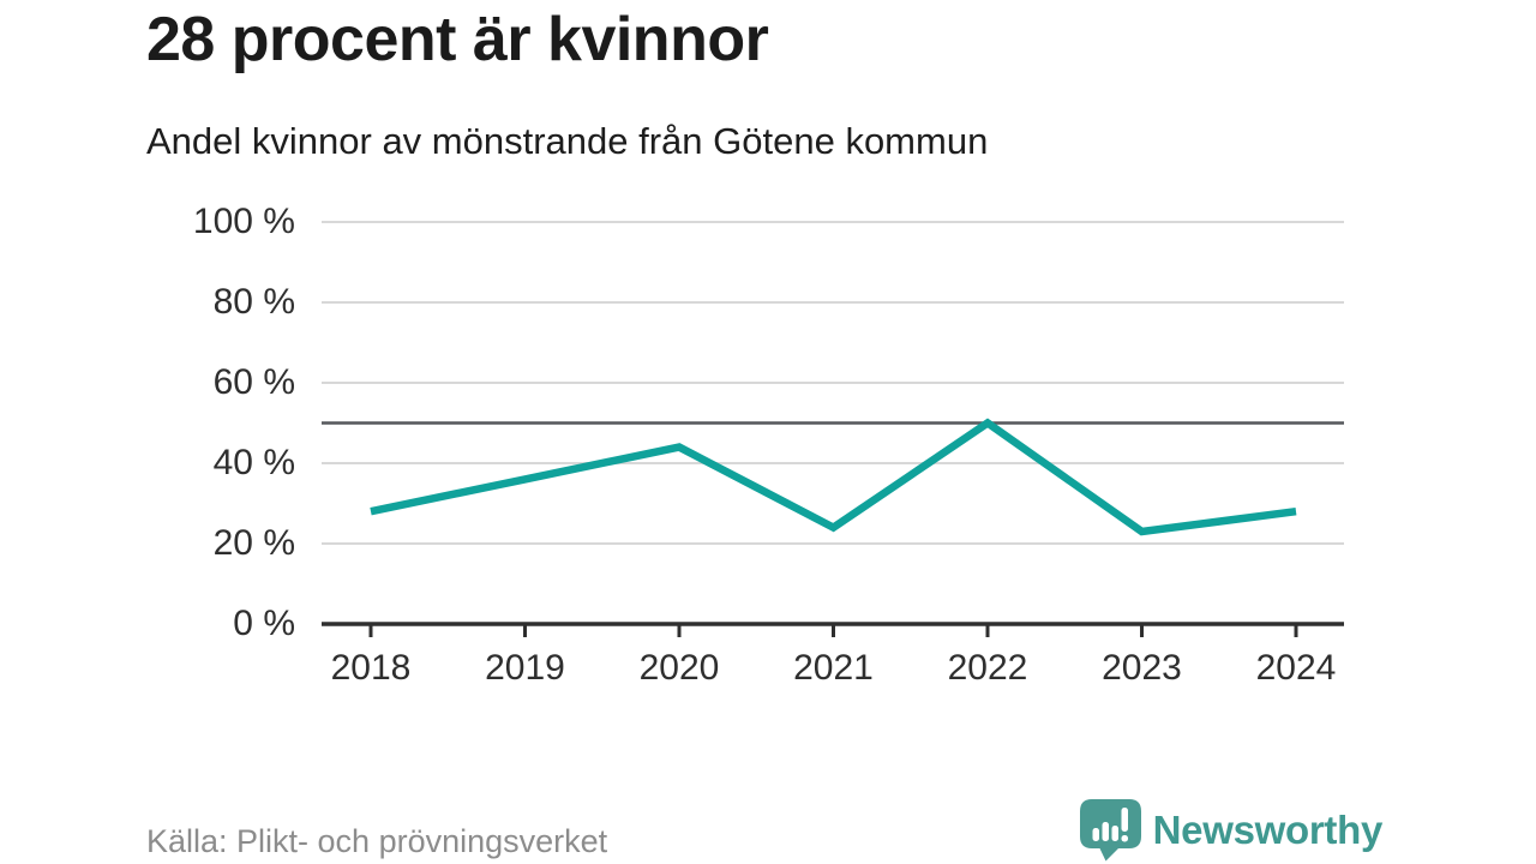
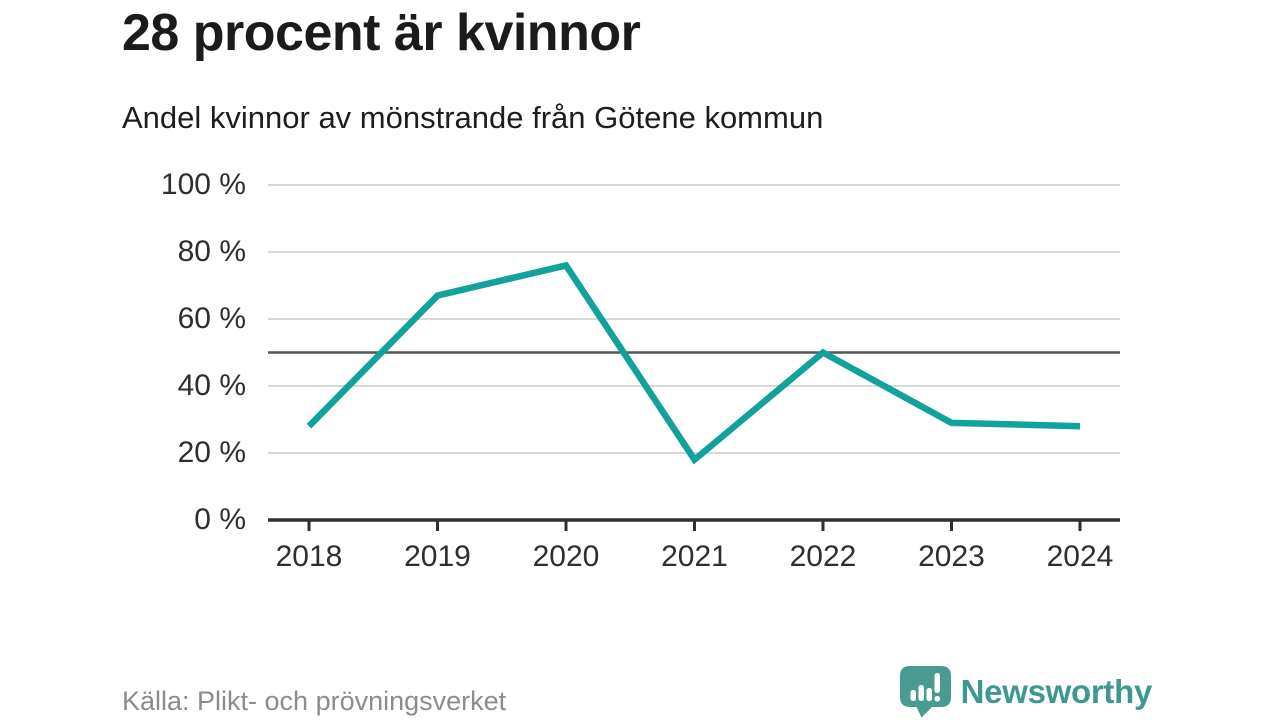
2019: 36% -> 67%
2020: 44% -> 76%
2021: 24% -> 18%
2023: 23% -> 29%
